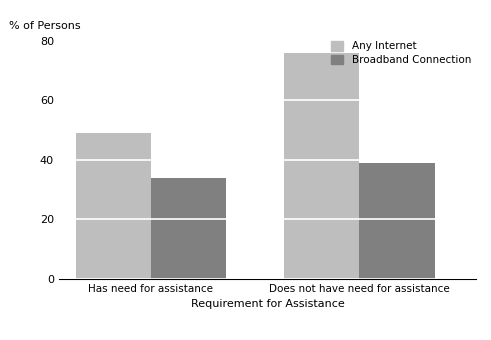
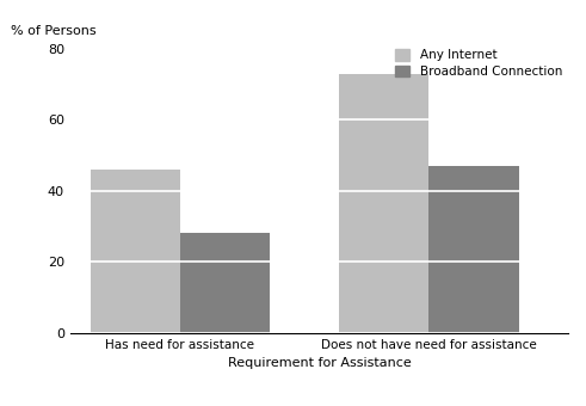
Any Internet/Has need for assistance: 49 -> 46
Broadband Connection/Has need for assistance: 34 -> 28
Any Internet/Does not have need for assistance: 76 -> 73
Broadband Connection/Does not have need for assistance: 39 -> 47
